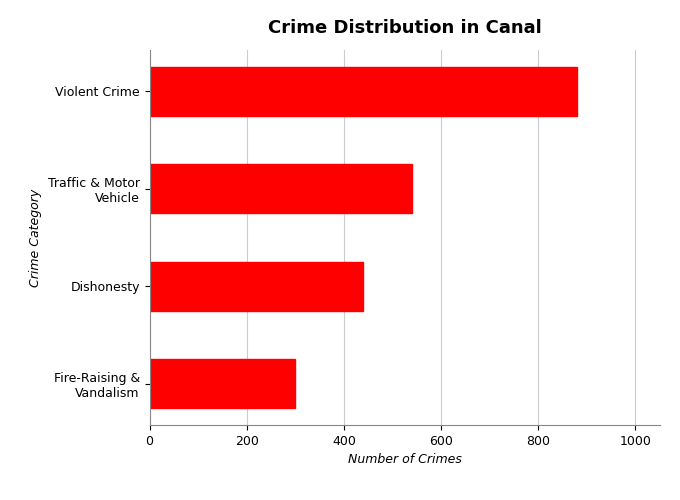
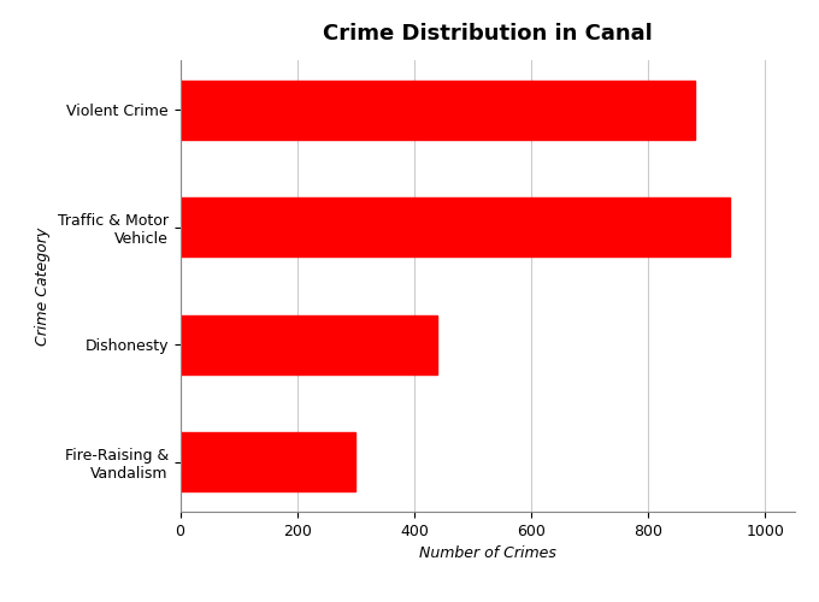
Traffic & Motor Vehicle: 540 -> 940
